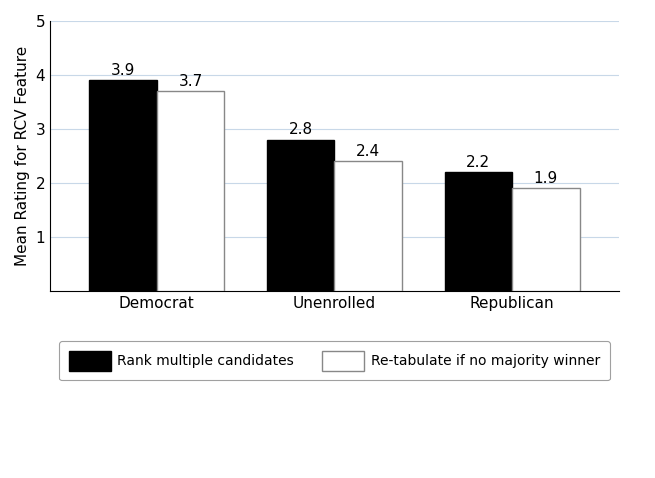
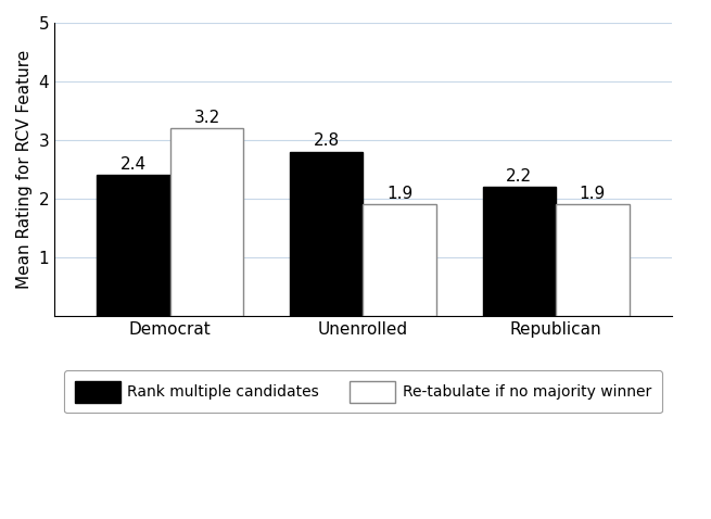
Rank multiple candidates/Democrat: 3.9 -> 2.4
Re-tabulate if no majority winner/Democrat: 3.7 -> 3.2
Re-tabulate if no majority winner/Unenrolled: 2.4 -> 1.9
